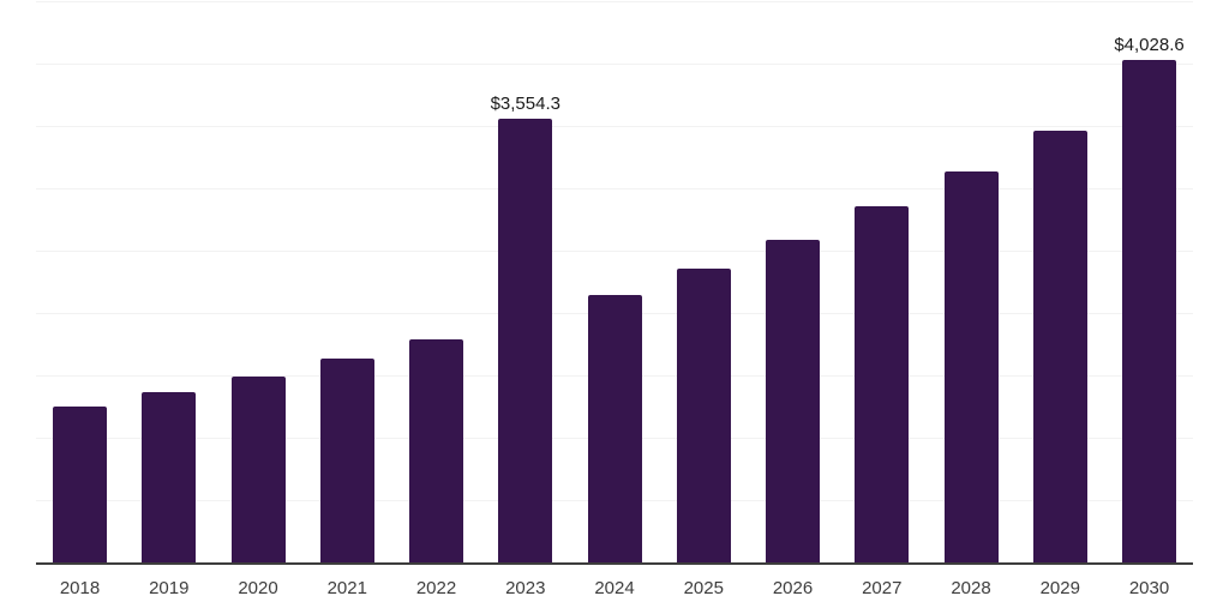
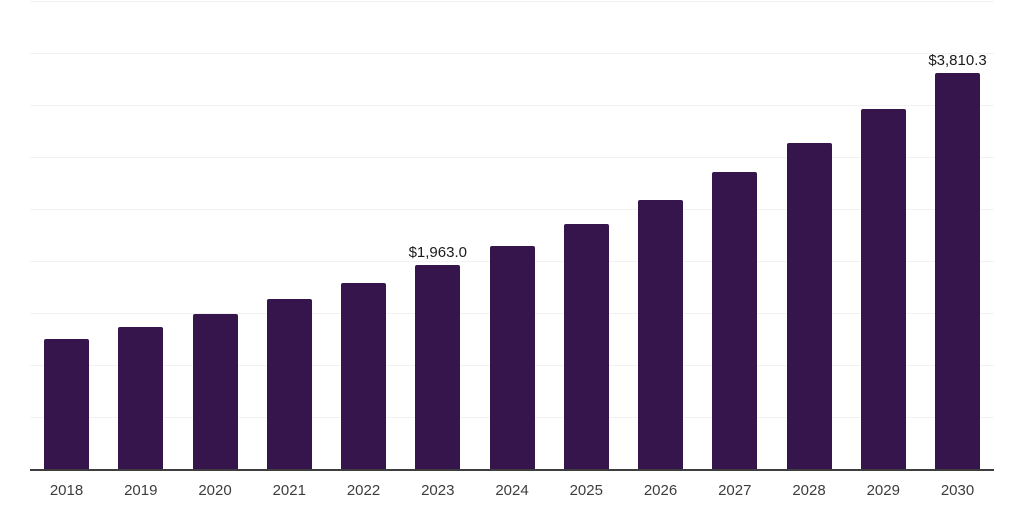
2023: $3,554.3 -> $1,963.0
2030: $4,028.6 -> $3,810.3
